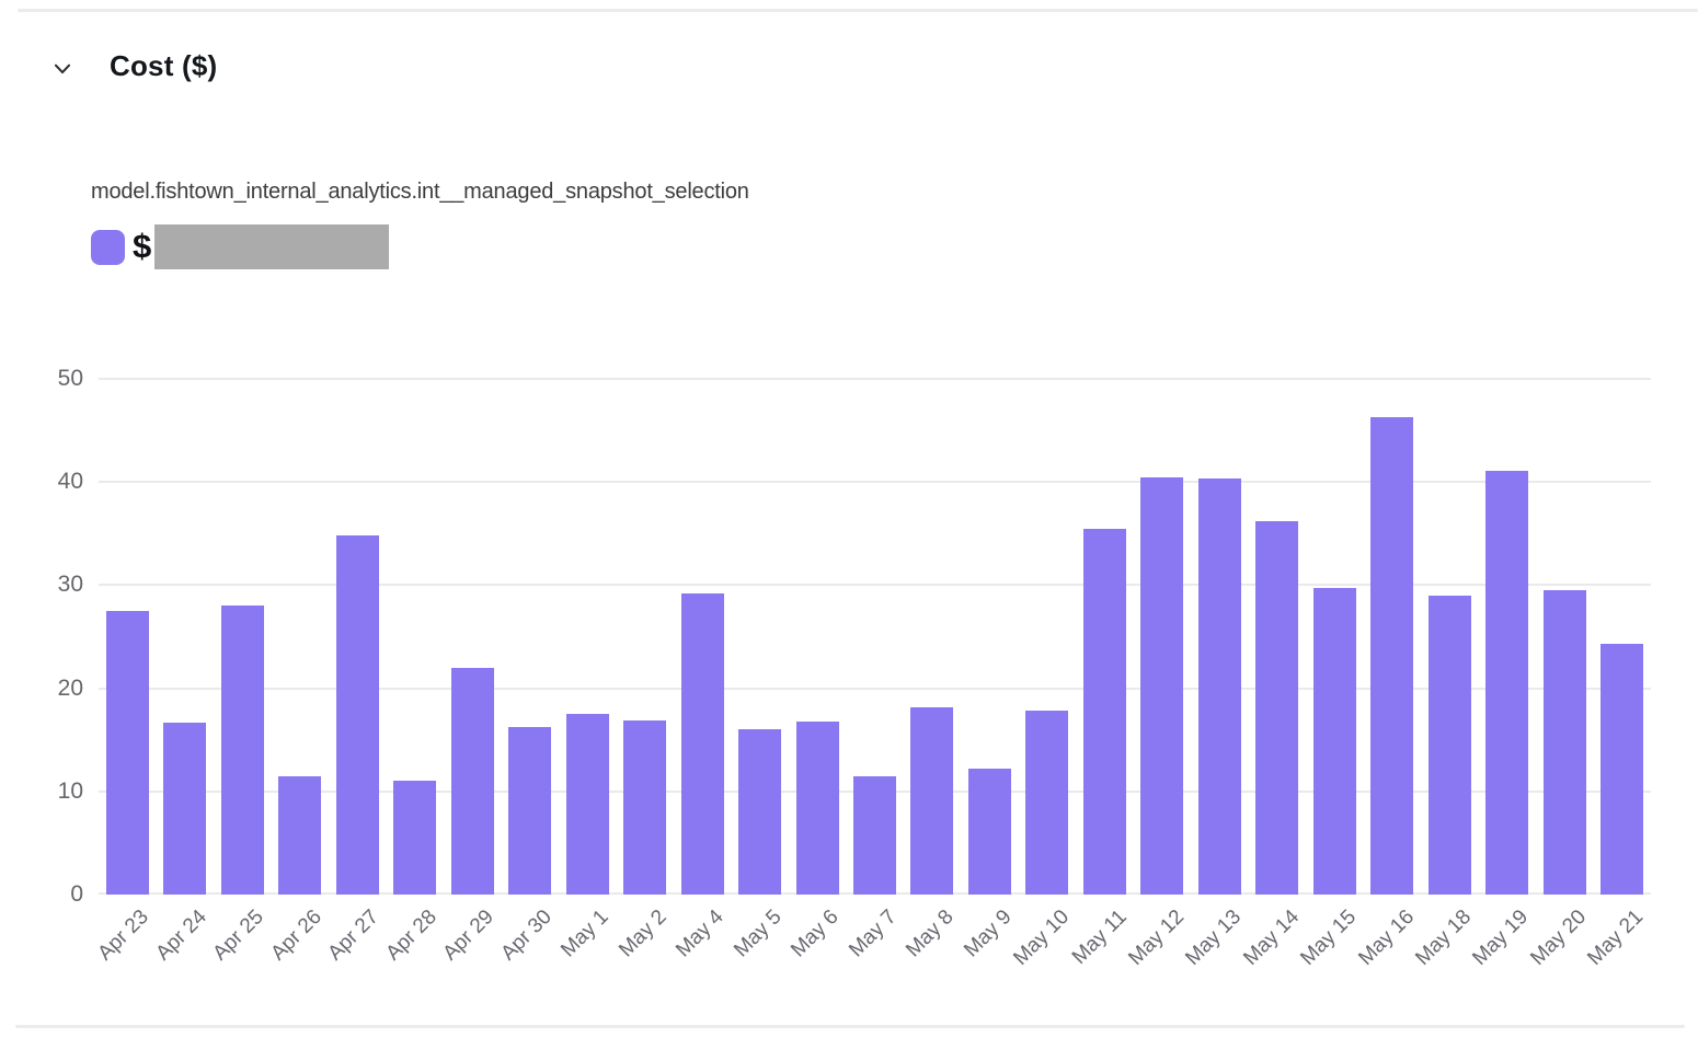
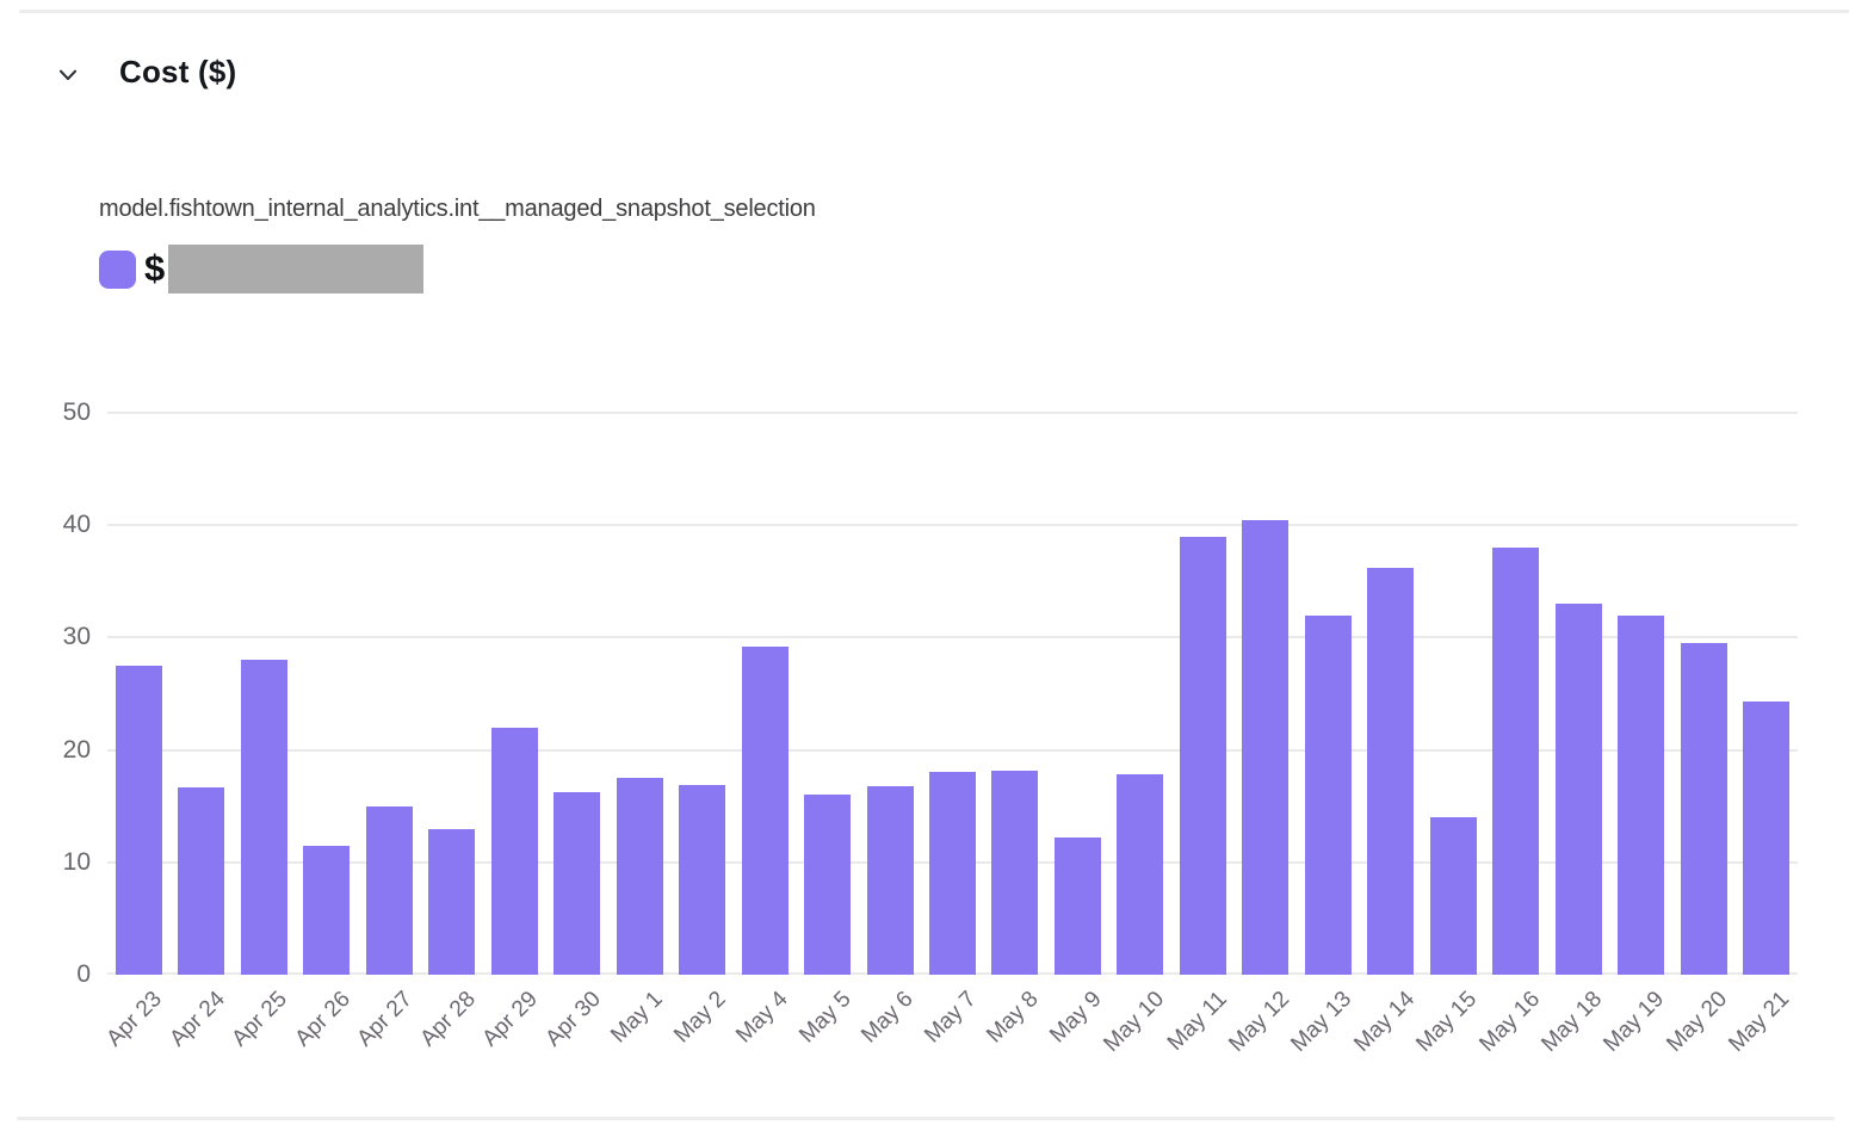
Apr 27: 35 -> 15
Apr 28: 11 -> 13
May 7: 12 -> 18
May 11: 36 -> 39
May 13: 40 -> 32
May 15: 30 -> 14
May 16: 46 -> 38
May 18: 29 -> 33
May 19: 41 -> 32
